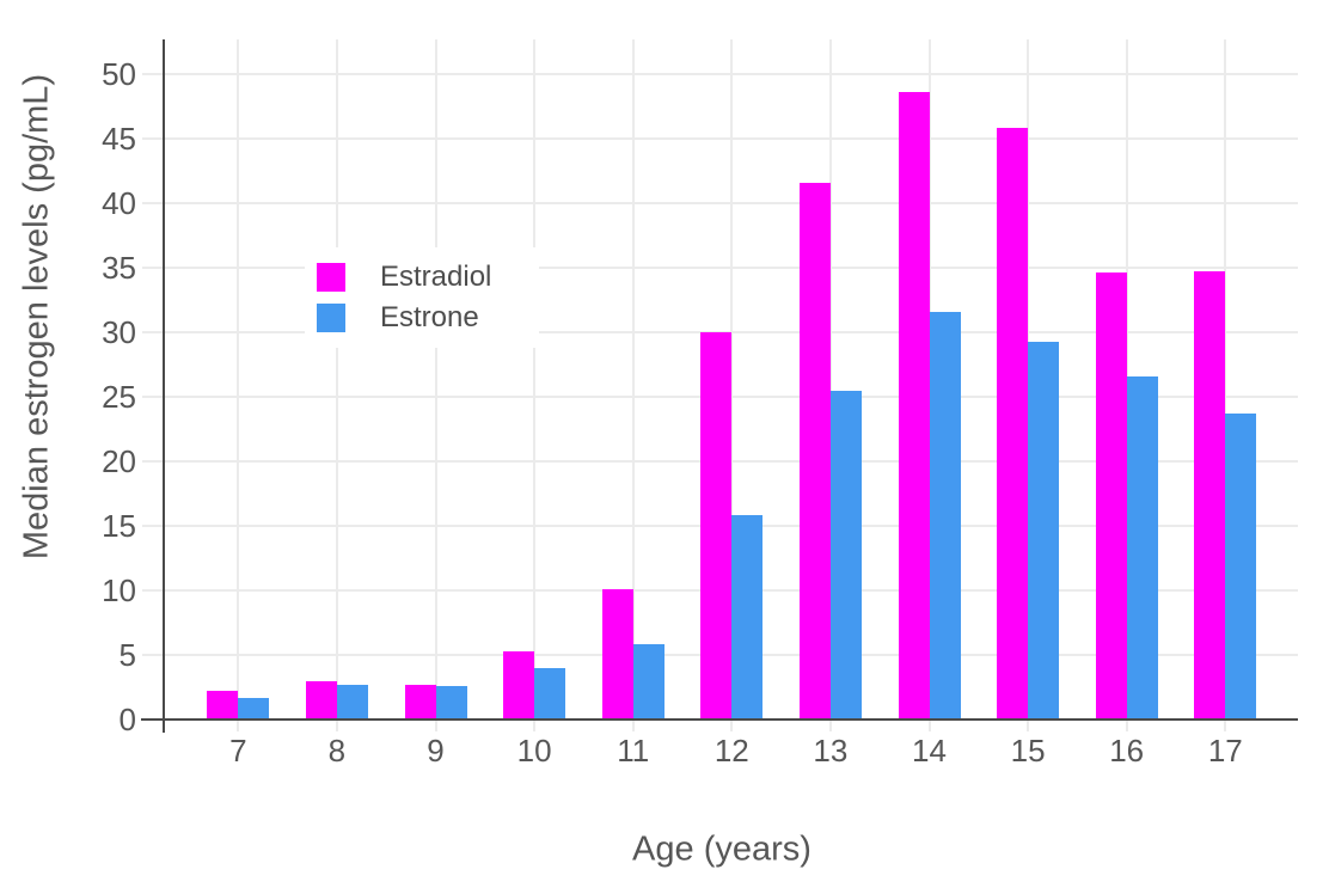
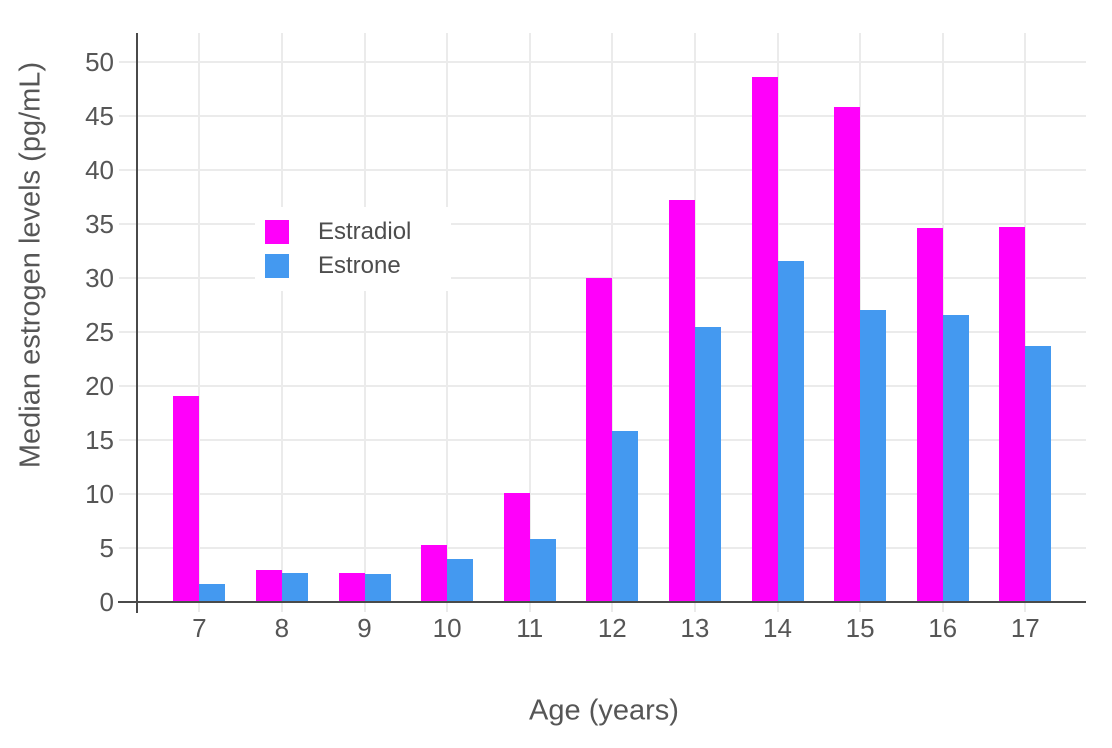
Estradiol/7: 2.2 -> 19.1
Estradiol/13: 41.6 -> 37.2
Estrone/15: 29.3 -> 27.0
